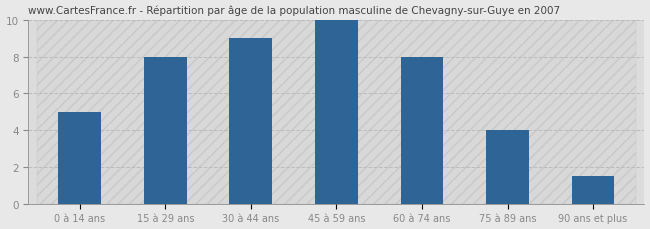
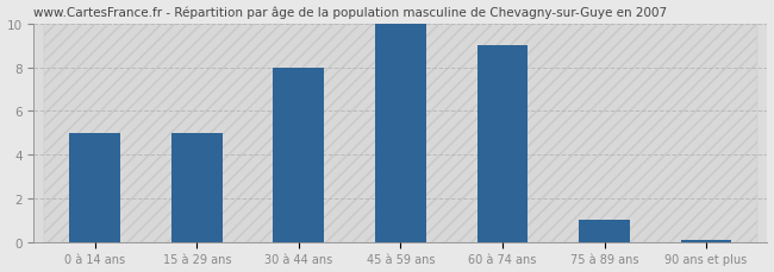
15 à 29 ans: 8.0 -> 5.0
30 à 44 ans: 9.0 -> 8.0
60 à 74 ans: 8.0 -> 9.0
75 à 89 ans: 4.0 -> 1.0
90 ans et plus: 1.5 -> 0.1
